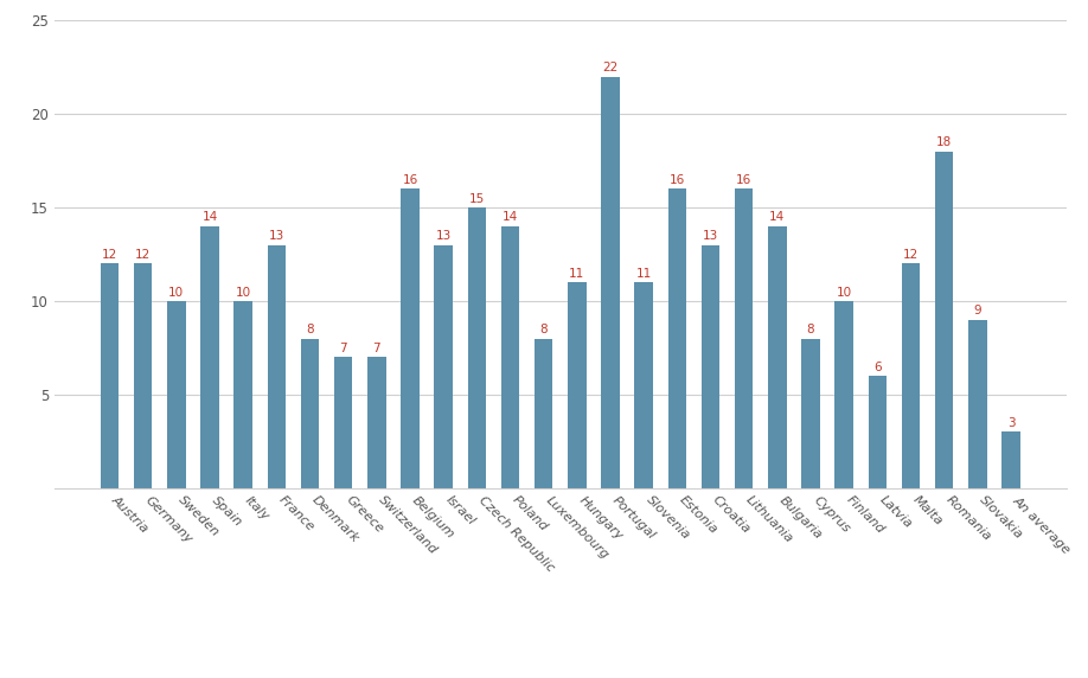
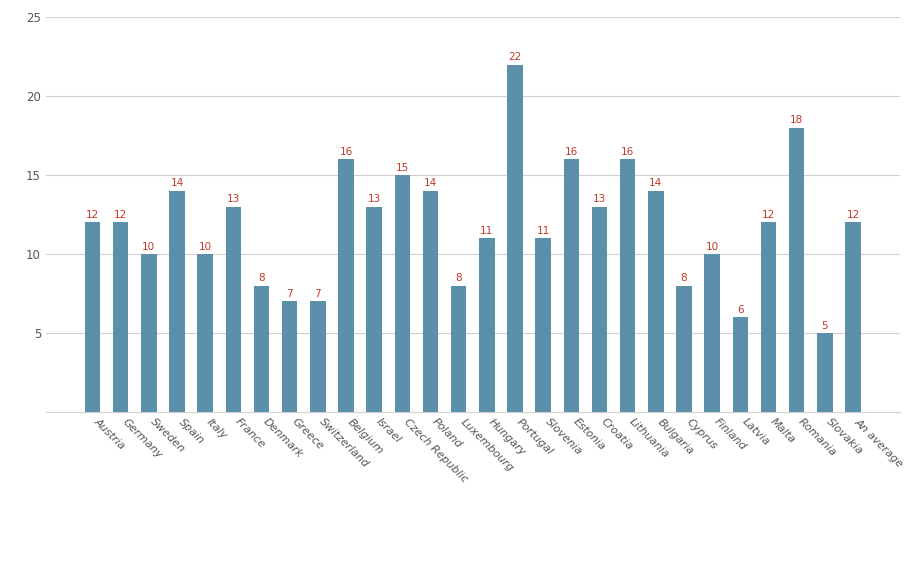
Slovakia: 9 -> 5
An average: 3 -> 12
